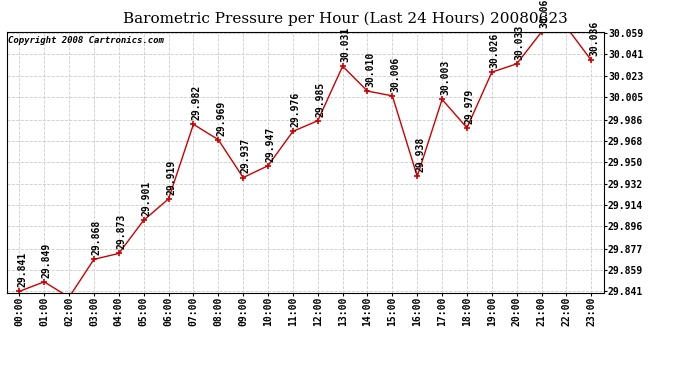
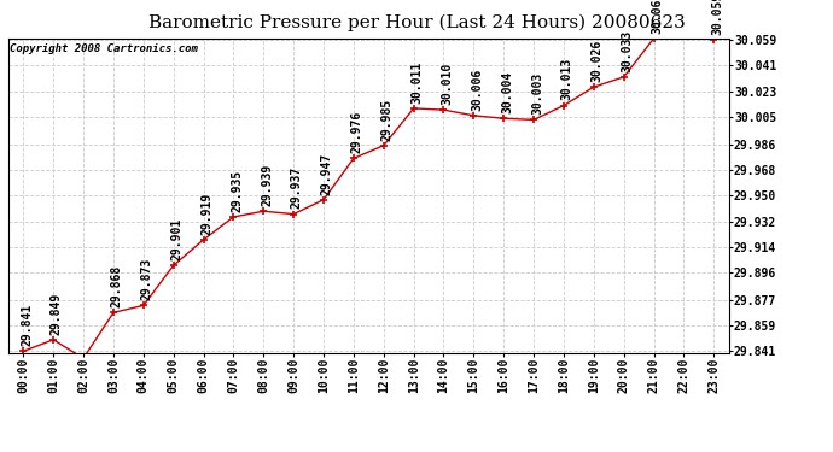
07:00: 29.982 -> 29.935
08:00: 29.969 -> 29.939
13:00: 30.031 -> 30.011
16:00: 29.938 -> 30.004
18:00: 29.979 -> 30.013
23:00: 30.036 -> 30.059
